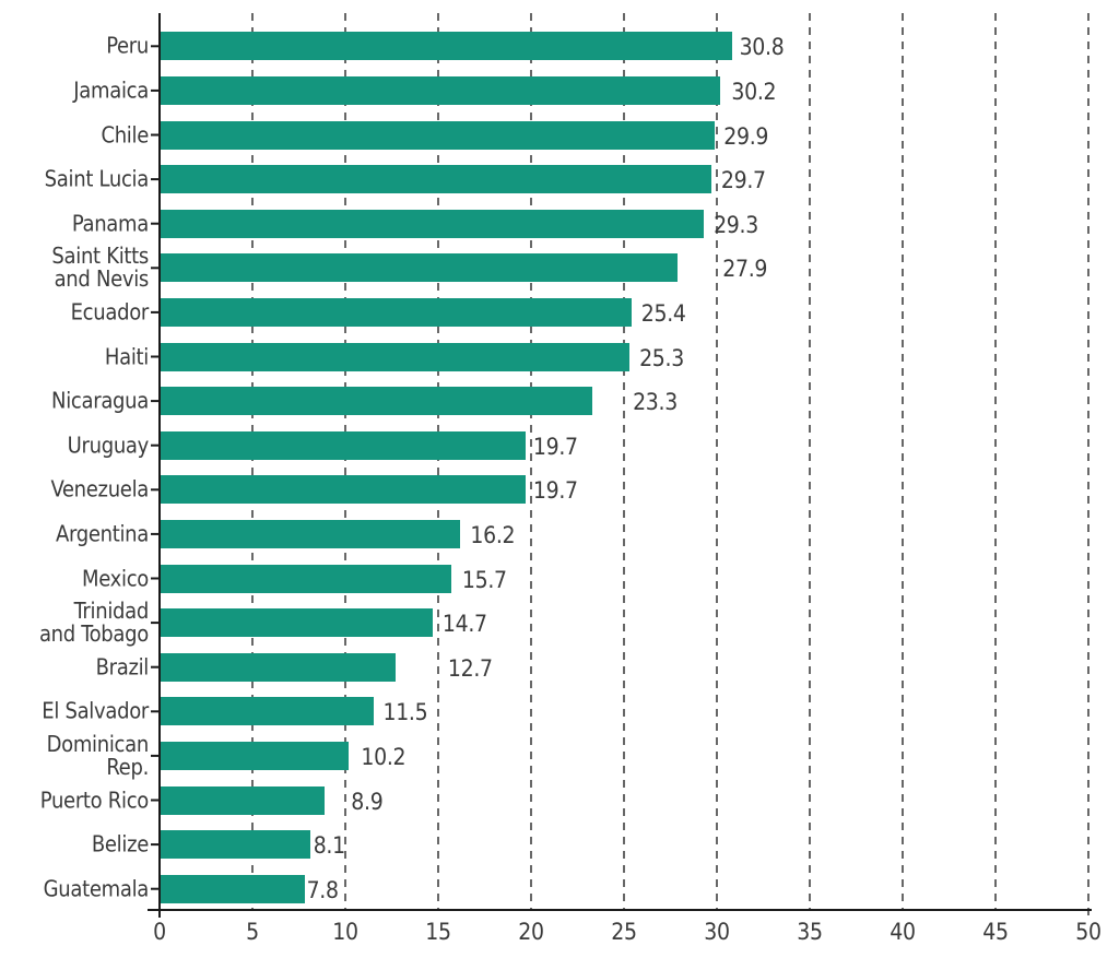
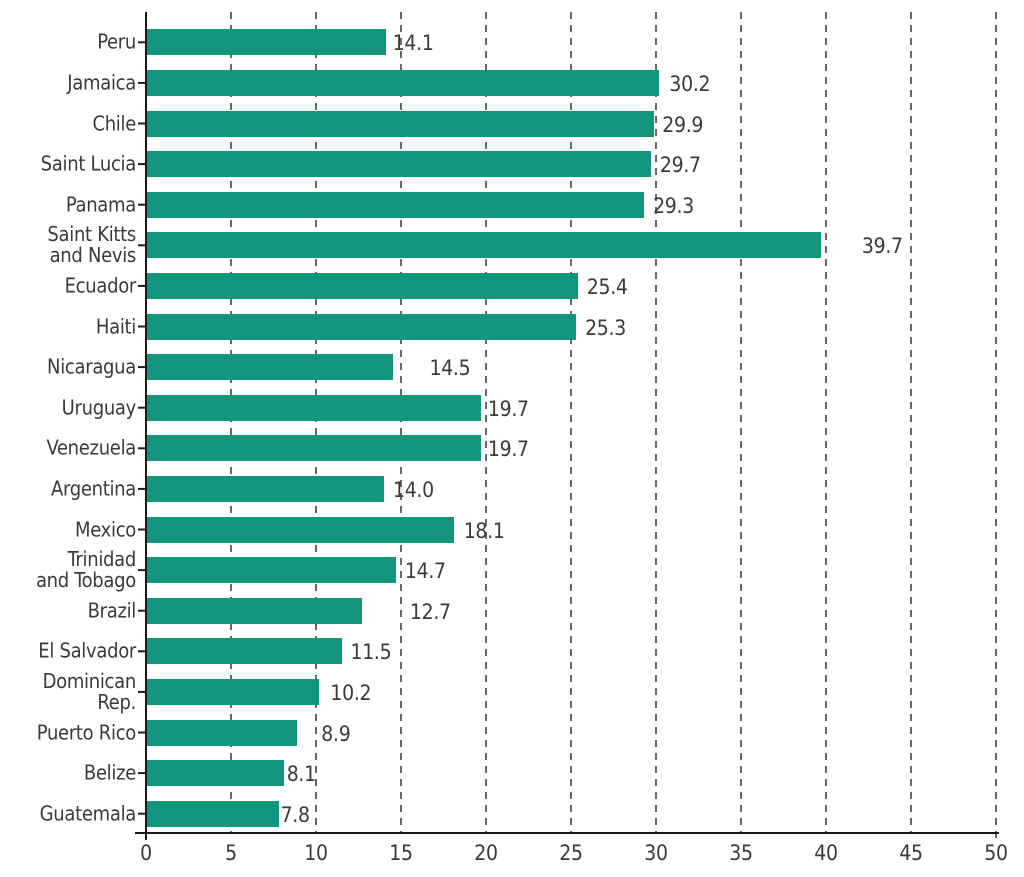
Peru: 30.8 -> 14.1
Saint Kitts and Nevis: 27.9 -> 39.7
Nicaragua: 23.3 -> 14.5
Argentina: 16.2 -> 14.0
Mexico: 15.7 -> 18.1
